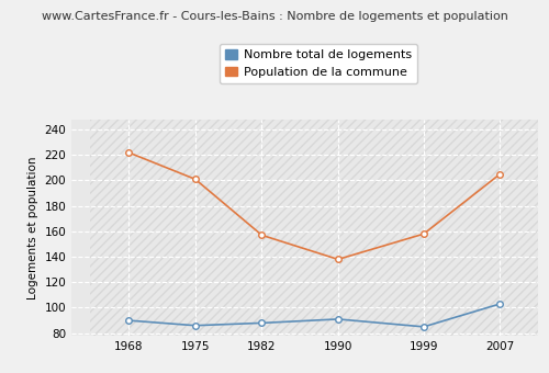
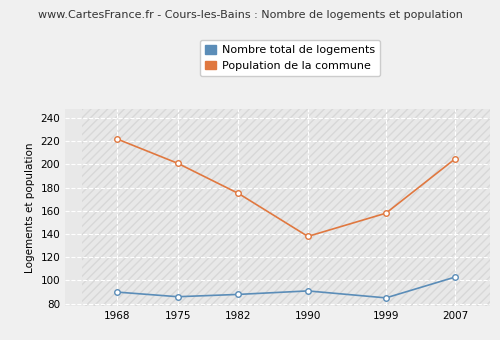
Population de la commune/1982: 157 -> 175
